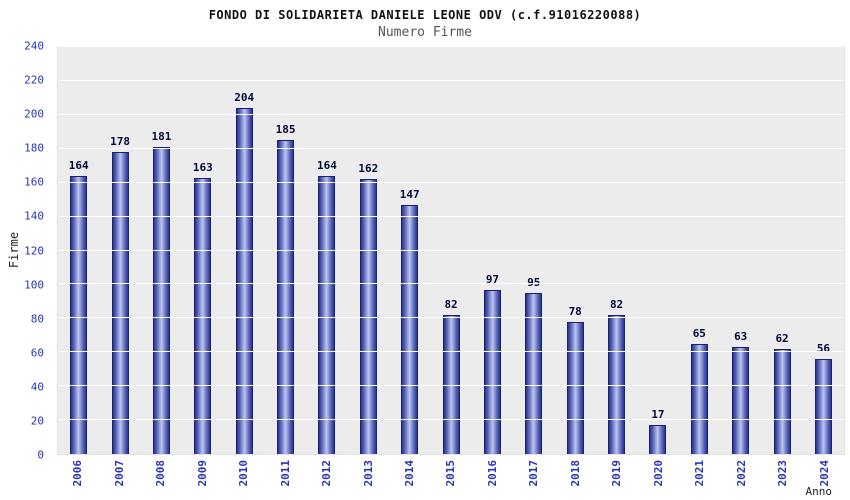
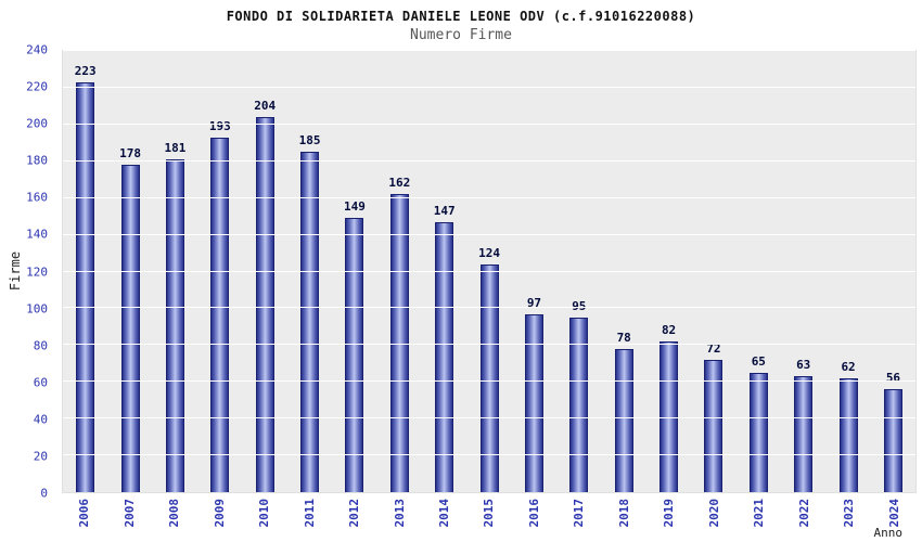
2006: 164 -> 223
2009: 163 -> 193
2012: 164 -> 149
2015: 82 -> 124
2020: 17 -> 72
